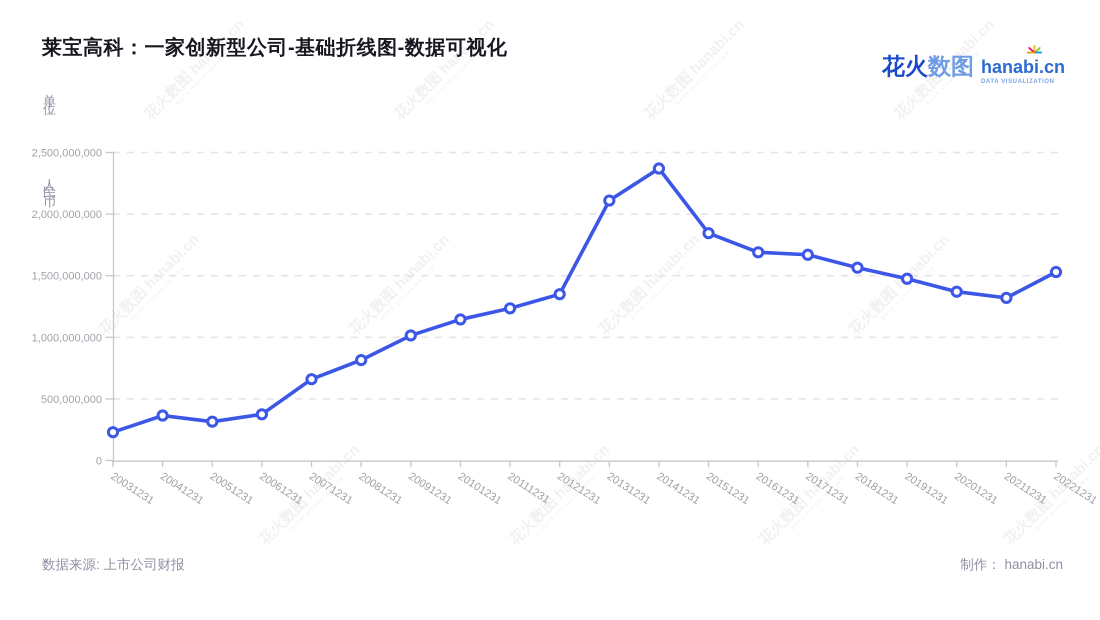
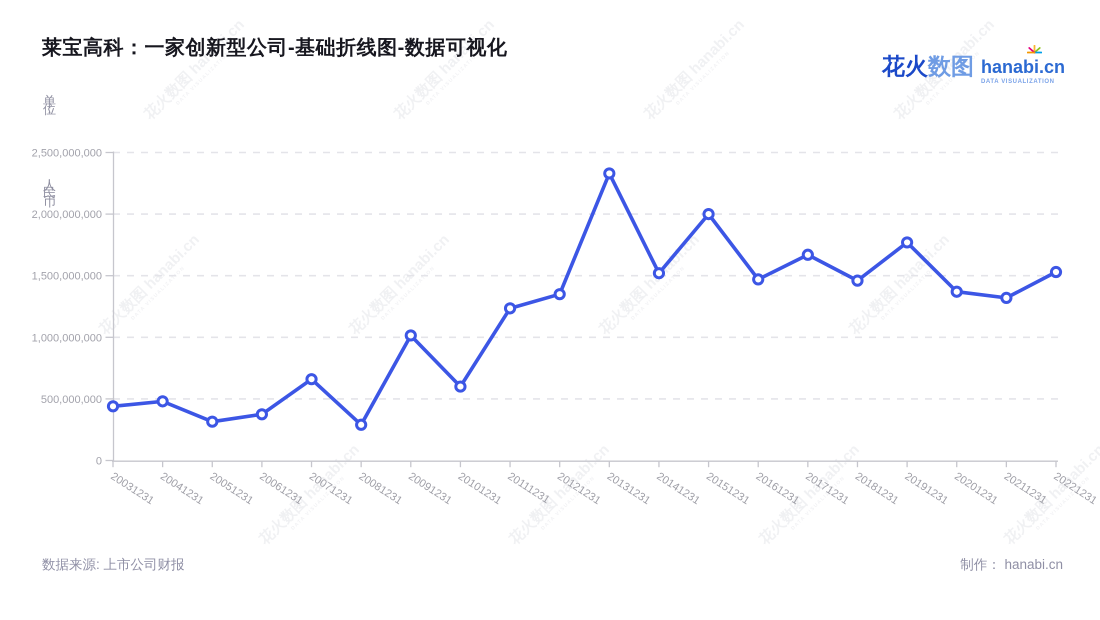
20031231: 230000000 -> 440000000
20041231: 360000000 -> 480000000
20081231: 820000000 -> 290000000
20101231: 1140000000 -> 600000000
20131231: 2110000000 -> 2330000000
20141231: 2370000000 -> 1520000000
20151231: 1840000000 -> 2000000000
20161231: 1690000000 -> 1470000000
20181231: 1560000000 -> 1460000000
20191231: 1480000000 -> 1770000000
